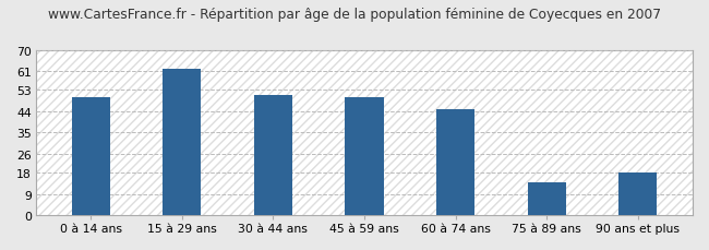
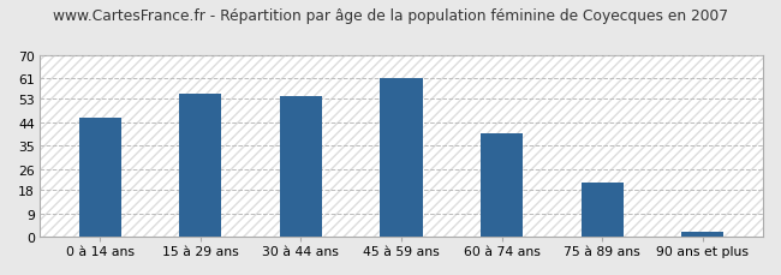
0 à 14 ans: 50 -> 46
15 à 29 ans: 62 -> 55
30 à 44 ans: 51 -> 54
45 à 59 ans: 50 -> 61
60 à 74 ans: 45 -> 40
75 à 89 ans: 14 -> 21
90 ans et plus: 18 -> 2
